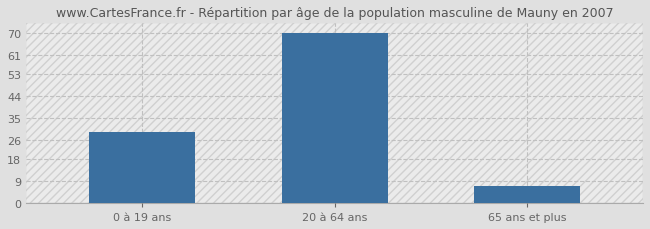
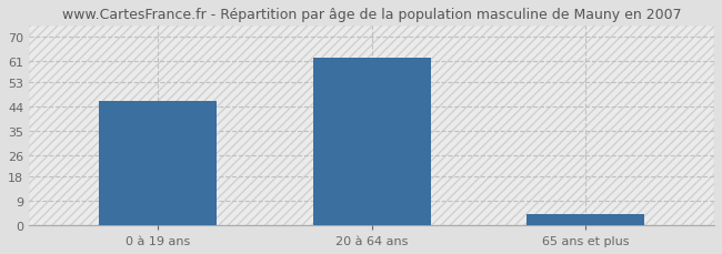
0 à 19 ans: 29 -> 46
20 à 64 ans: 70 -> 62
65 ans et plus: 7 -> 4
